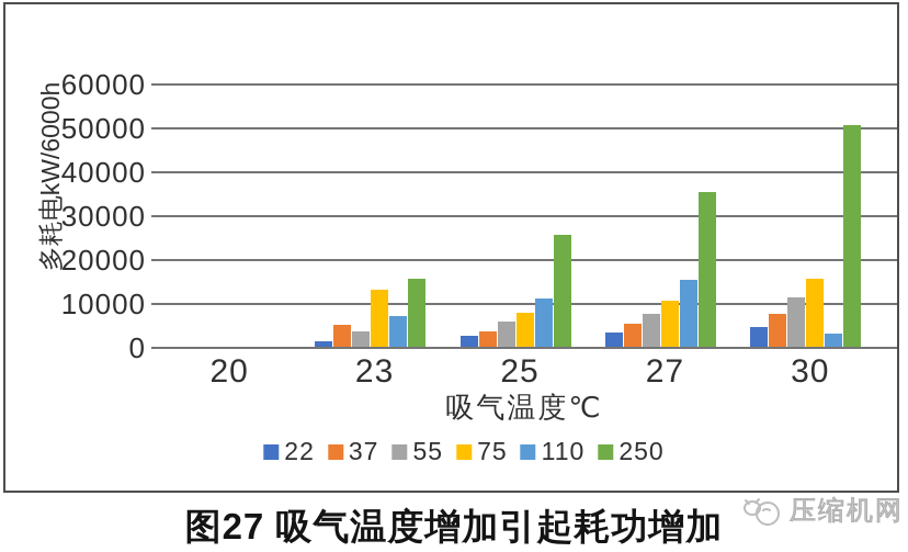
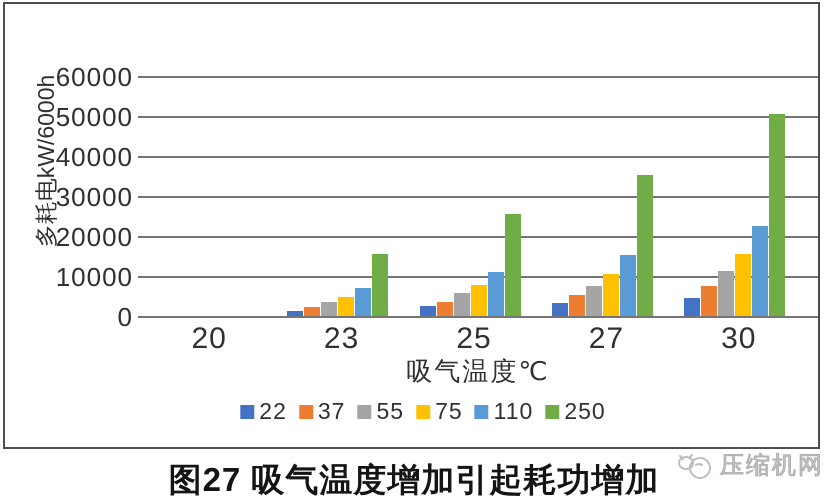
37/23: 5000 -> 2000
75/23: 13000 -> 5000
110/30: 3000 -> 22000
